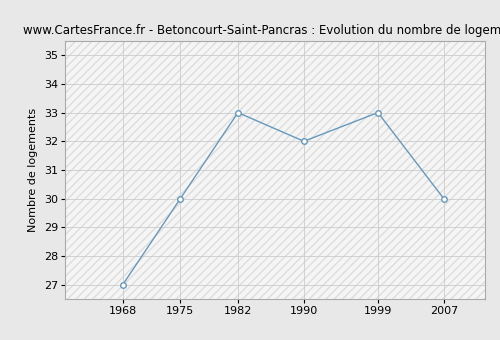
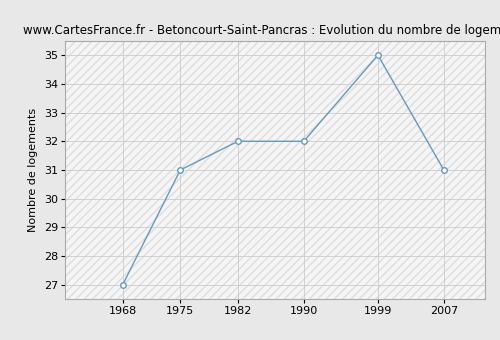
1975: 30 -> 31
1982: 33 -> 32
1999: 33 -> 35
2007: 30 -> 31
